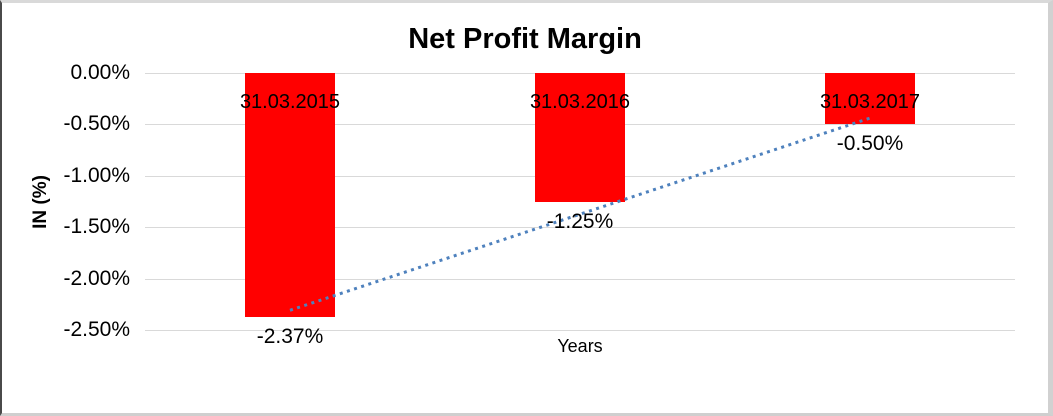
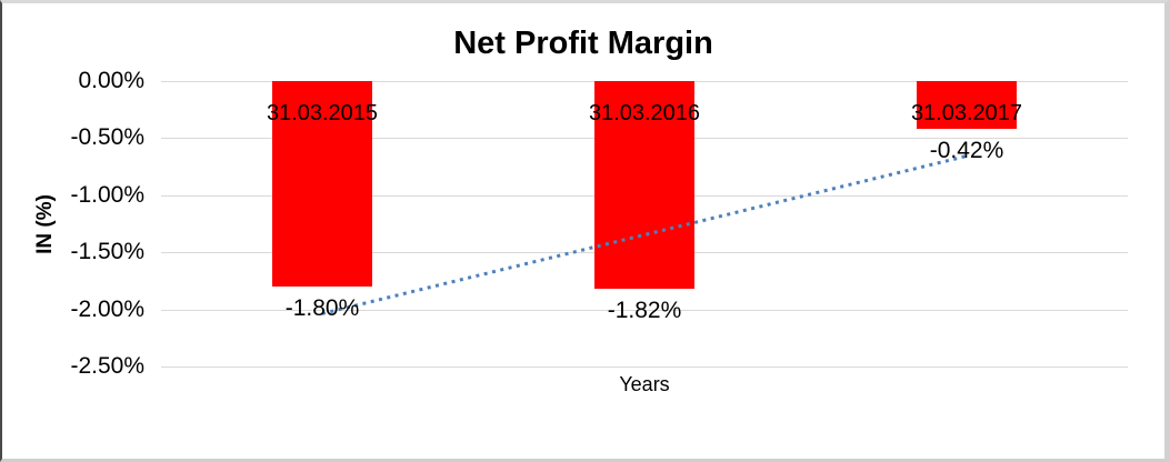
31.03.2015: -2.37% -> -1.80%
31.03.2016: -1.25% -> -1.82%
31.03.2017: -0.50% -> -0.42%
